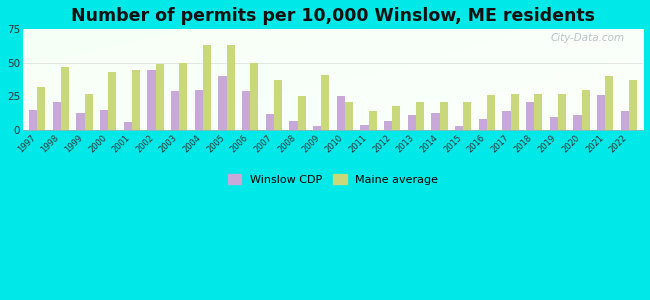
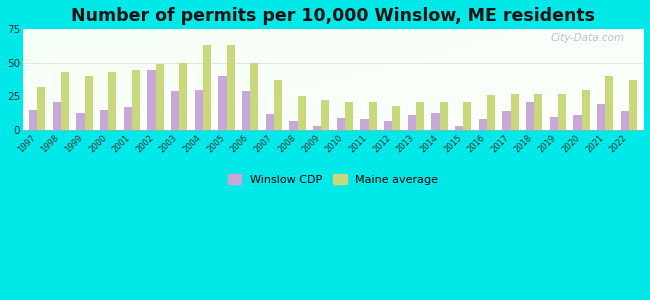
Maine average/1998: 47 -> 43
Maine average/1999: 27 -> 40
Winslow CDP/2001: 6 -> 17
Maine average/2009: 41 -> 22
Winslow CDP/2010: 25 -> 9
Winslow CDP/2011: 4 -> 8
Maine average/2011: 14 -> 21
Winslow CDP/2021: 26 -> 19
